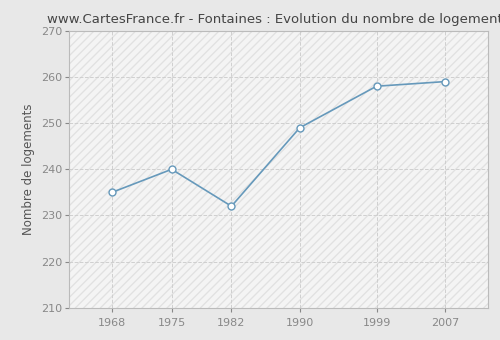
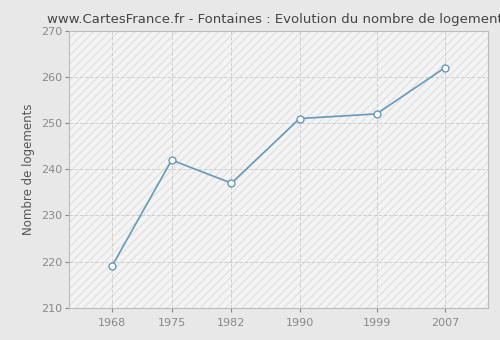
1968: 235 -> 219
1975: 240 -> 242
1982: 232 -> 237
1990: 249 -> 251
1999: 258 -> 252
2007: 259 -> 262
